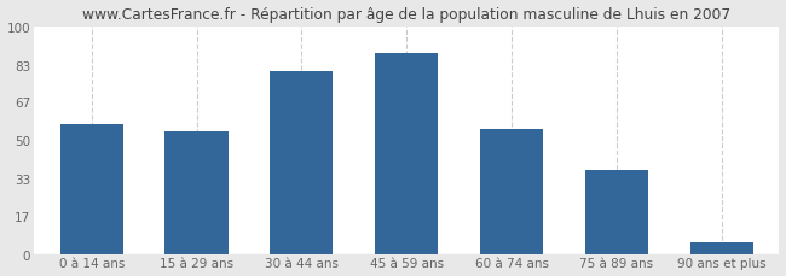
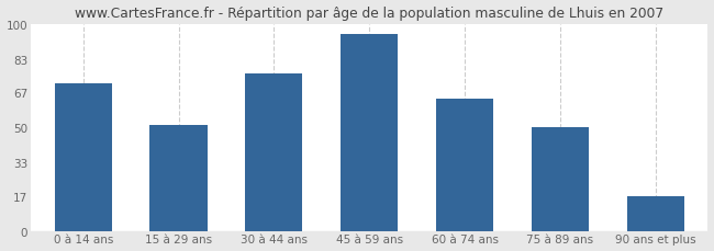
0 à 14 ans: 57 -> 71
15 à 29 ans: 54 -> 51
30 à 44 ans: 80 -> 76
45 à 59 ans: 88 -> 95
60 à 74 ans: 55 -> 64
75 à 89 ans: 37 -> 50
90 ans et plus: 5 -> 17
